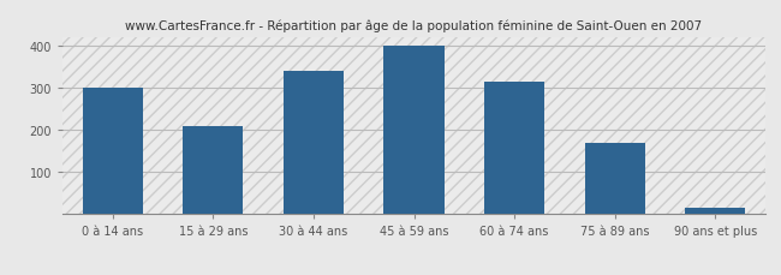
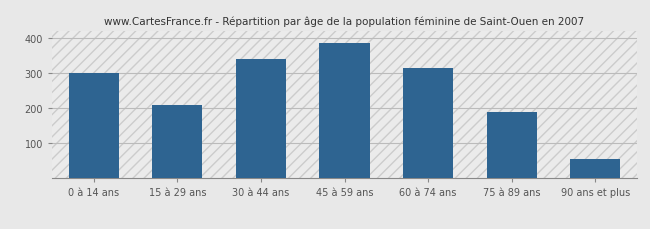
45 à 59 ans: 400 -> 385
75 à 89 ans: 170 -> 190
90 ans et plus: 15 -> 55
